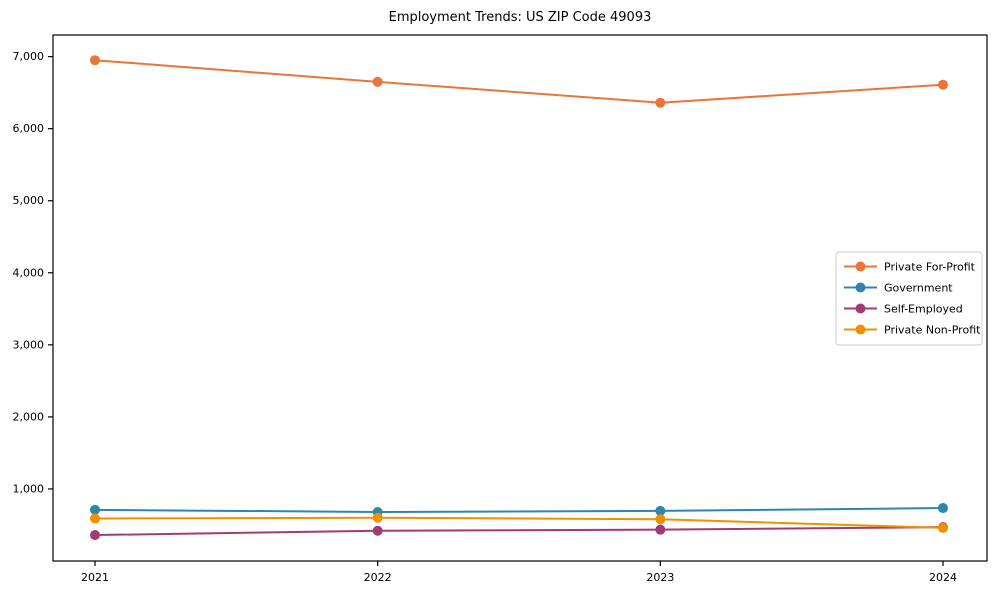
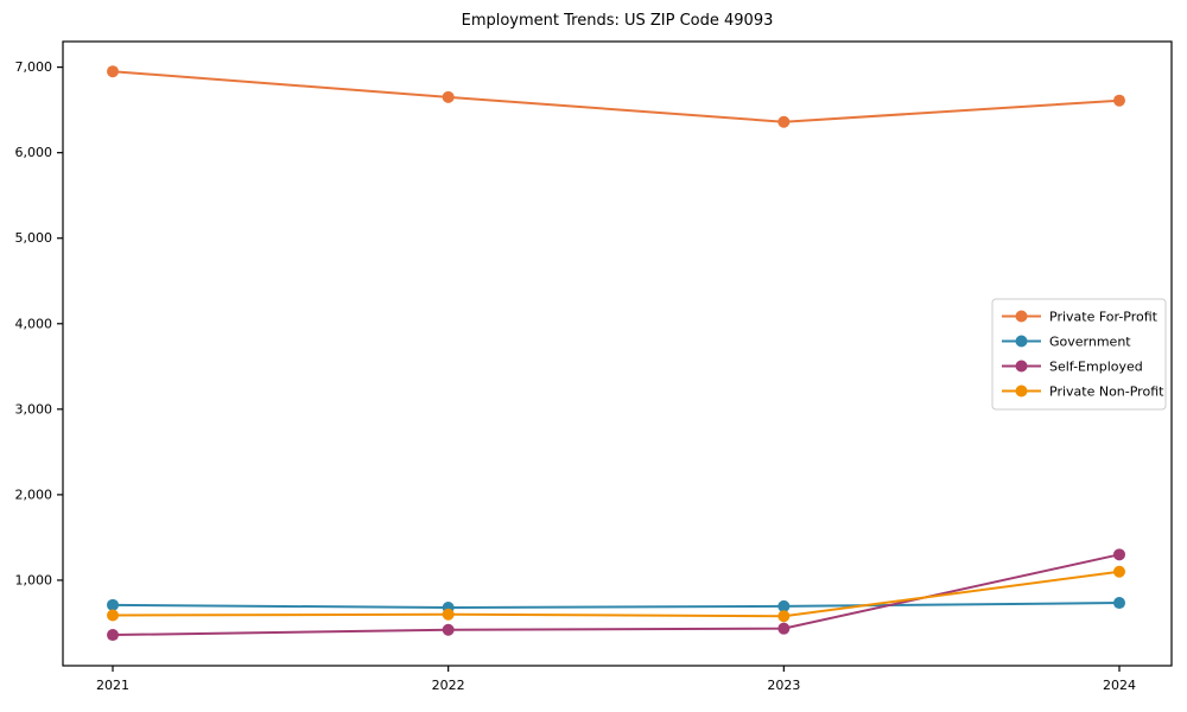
Self-Employed/2024: 500 -> 1300
Private Non-Profit/2024: 500 -> 1100
